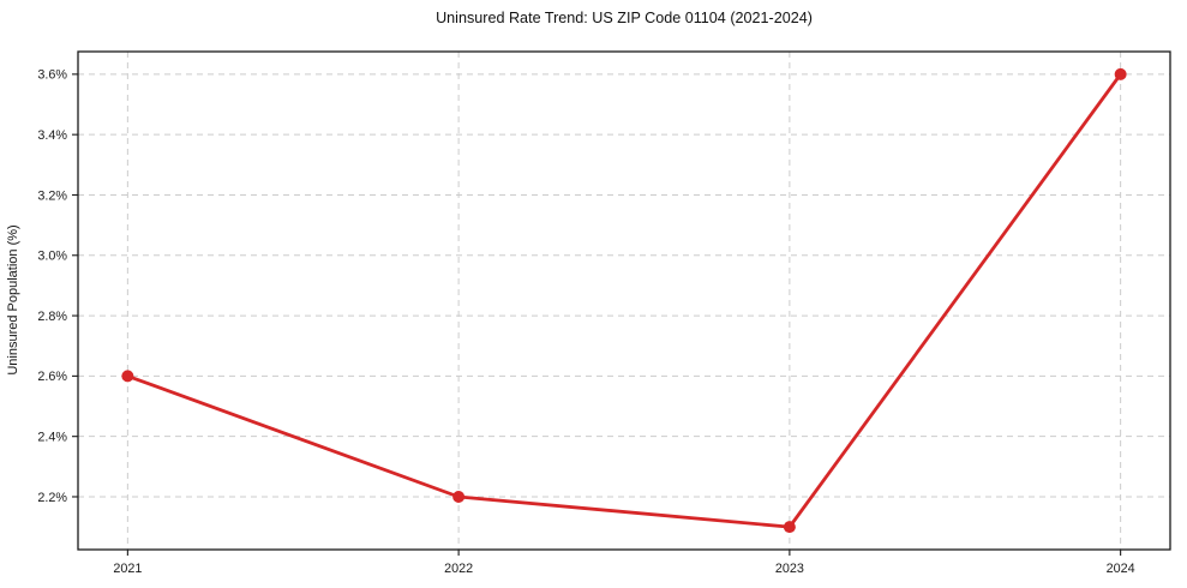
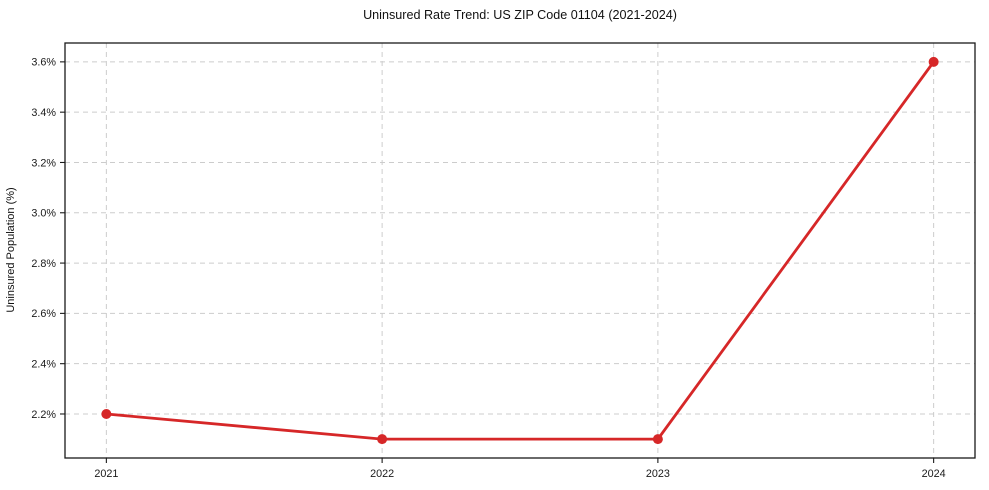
2021: 2.6% -> 2.2%
2022: 2.2% -> 2.1%
